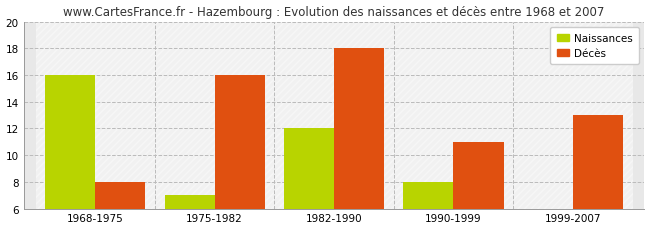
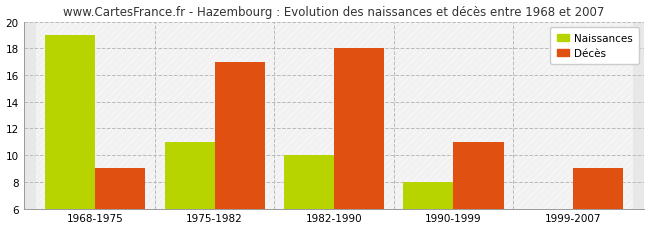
Naissances/1968-1975: 16 -> 19
Décès/1968-1975: 8 -> 9
Naissances/1975-1982: 7 -> 11
Décès/1975-1982: 16 -> 17
Naissances/1982-1990: 12 -> 10
Décès/1999-2007: 13 -> 9
